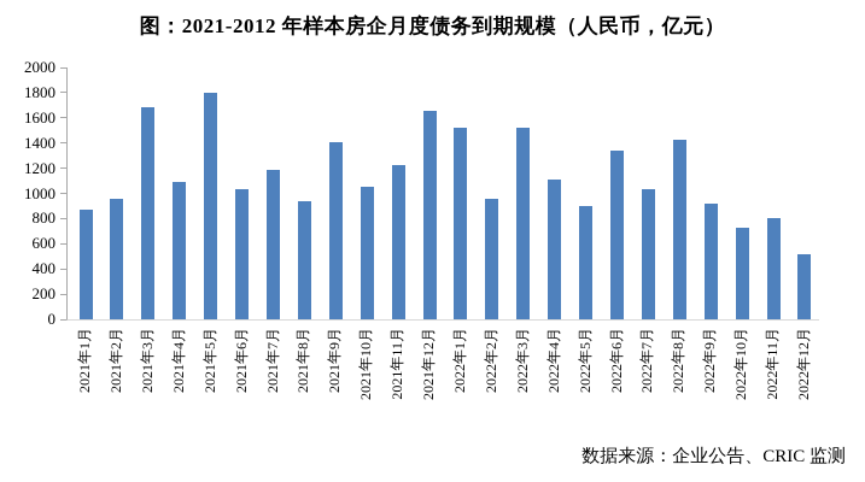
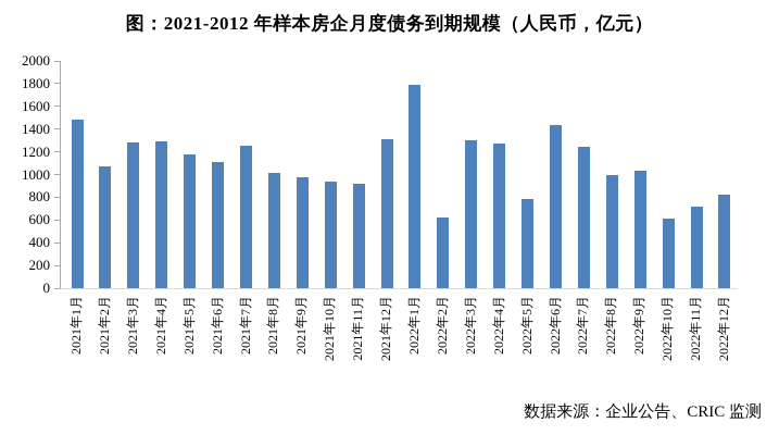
2021年1月: 870 -> 1480
2021年2月: 960 -> 1070
2021年3月: 1680 -> 1280
2021年4月: 1090 -> 1290
2021年5月: 1800 -> 1180
2021年6月: 1030 -> 1110
2021年7月: 1190 -> 1250
2021年8月: 940 -> 1020
2021年9月: 1410 -> 980
2021年10月: 1050 -> 940
2021年11月: 1230 -> 920
2021年12月: 1660 -> 1310
2022年1月: 1520 -> 1790
2022年2月: 960 -> 620
2022年3月: 1520 -> 1300
2022年4月: 1110 -> 1270
2022年5月: 900 -> 780
2022年6月: 1340 -> 1440
2022年7月: 1030 -> 1240
2022年8月: 1430 -> 1000
2022年9月: 920 -> 1030
2022年10月: 730 -> 610
2022年11月: 800 -> 720
2022年12月: 520 -> 820
